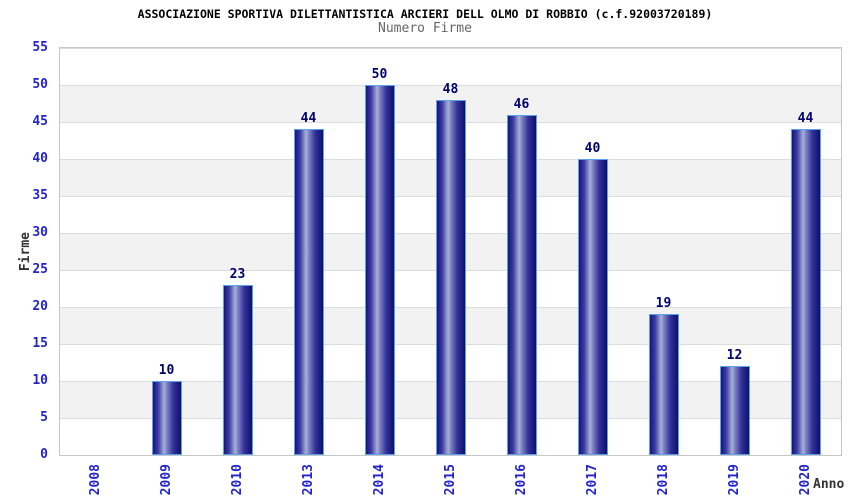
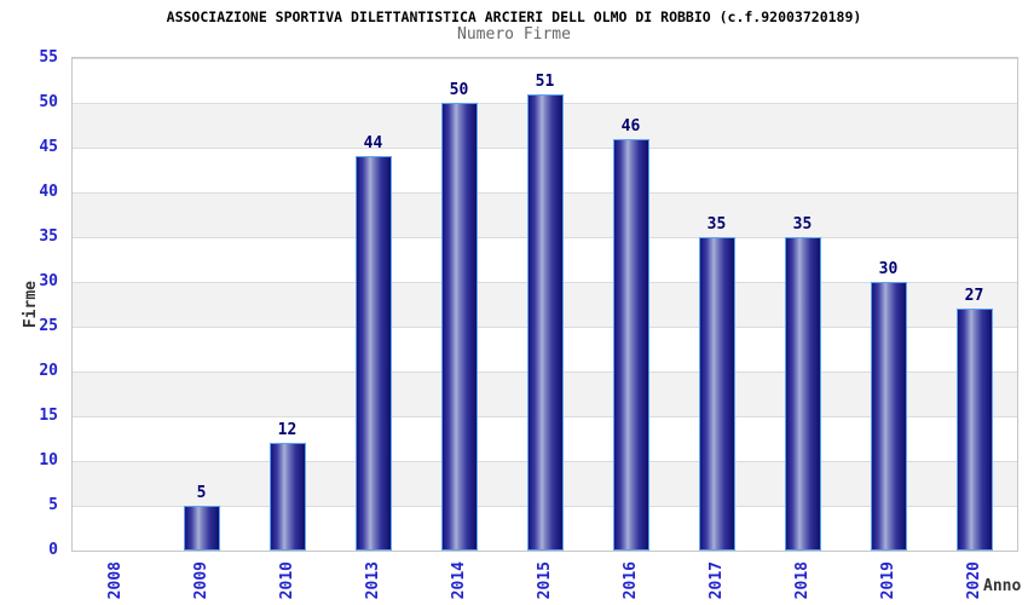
2009: 10 -> 5
2010: 23 -> 12
2015: 48 -> 51
2017: 40 -> 35
2018: 19 -> 35
2019: 12 -> 30
2020: 44 -> 27
